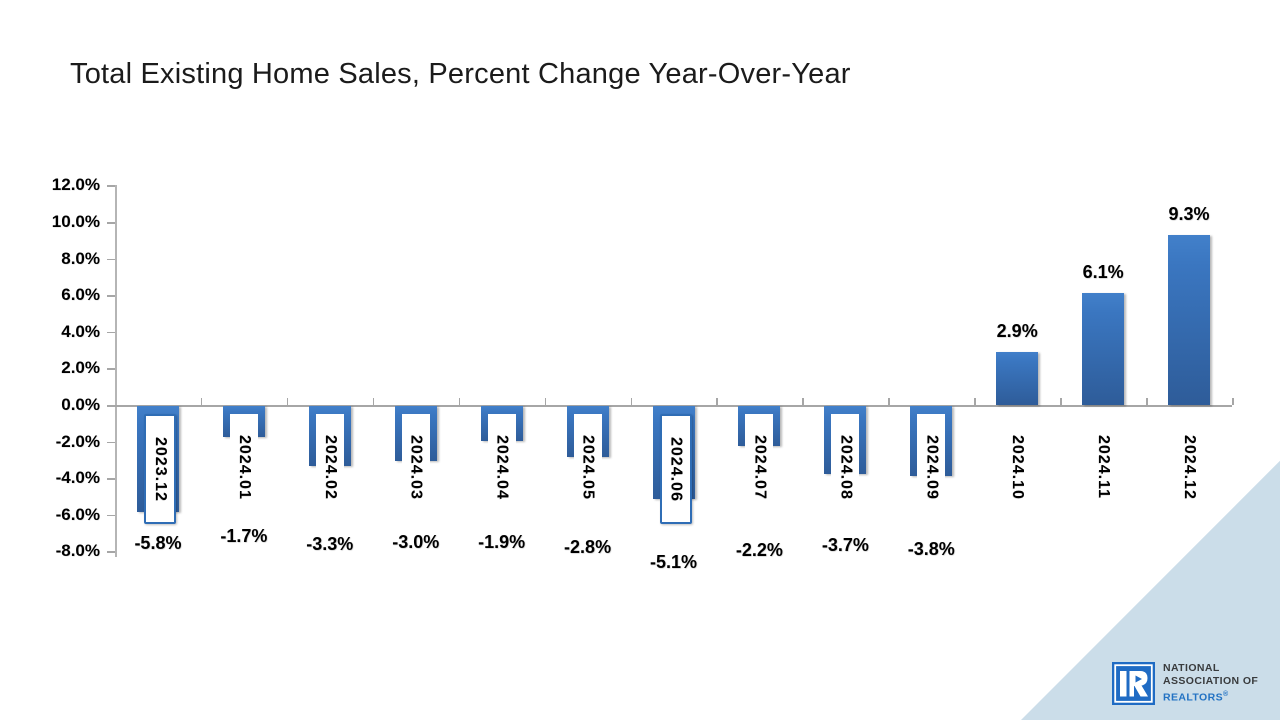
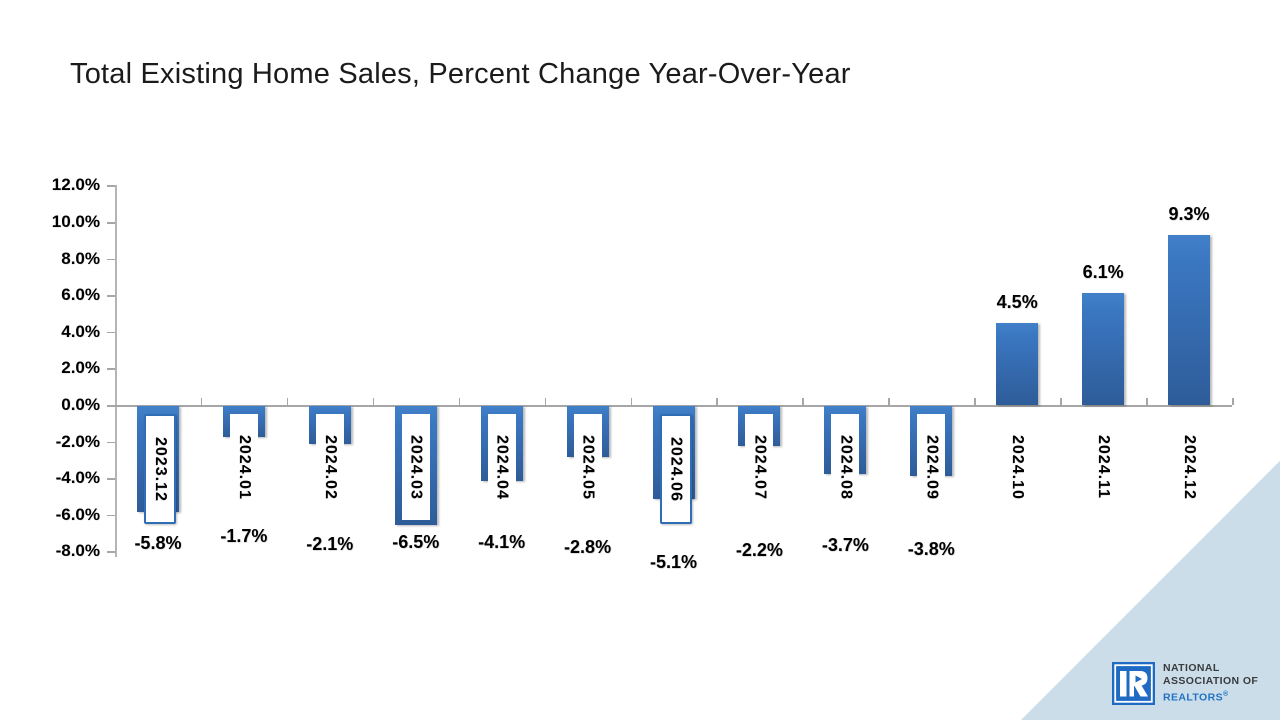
2024.02: -3.3% -> -2.1%
2024.03: -3.0% -> -6.5%
2024.04: -1.9% -> -4.1%
2024.10: 2.9% -> 4.5%
